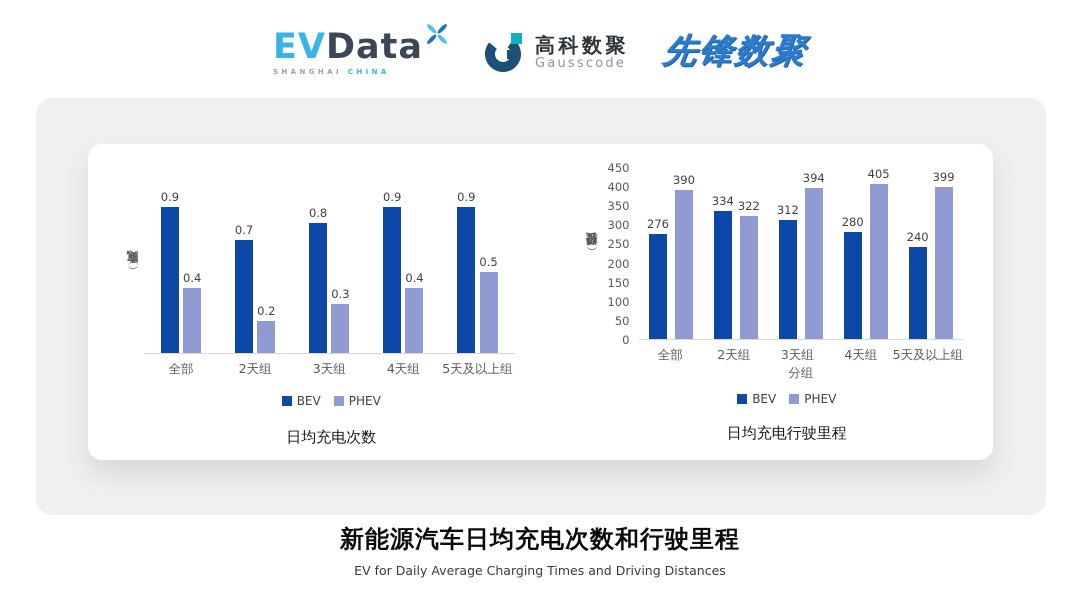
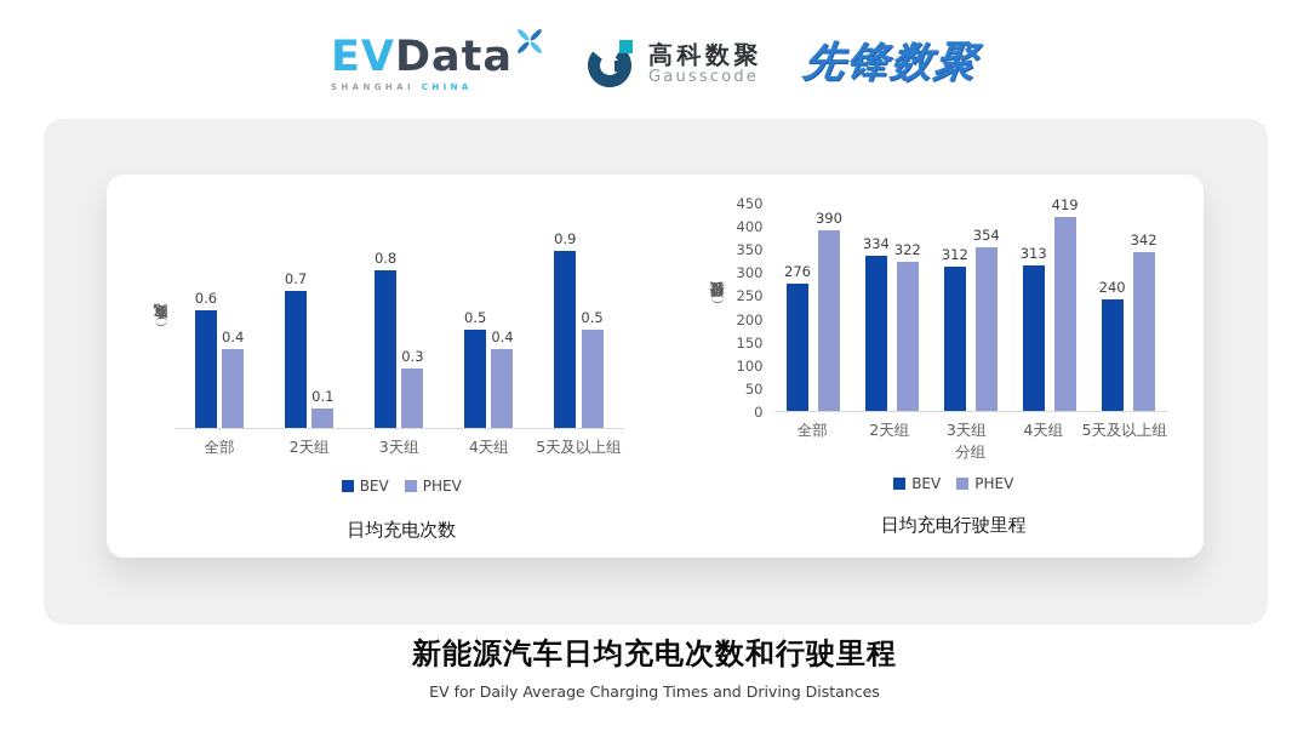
日均充电次数/BEV/全部: 0.9 -> 0.6
日均充电次数/PHEV/2天组: 0.2 -> 0.1
日均充电次数/BEV/4天组: 0.9 -> 0.5
日均充电行驶里程/PHEV/3天组: 394 -> 354
日均充电行驶里程/BEV/4天组: 280 -> 313
日均充电行驶里程/PHEV/4天组: 405 -> 419
日均充电行驶里程/PHEV/5天及以上组: 399 -> 342
